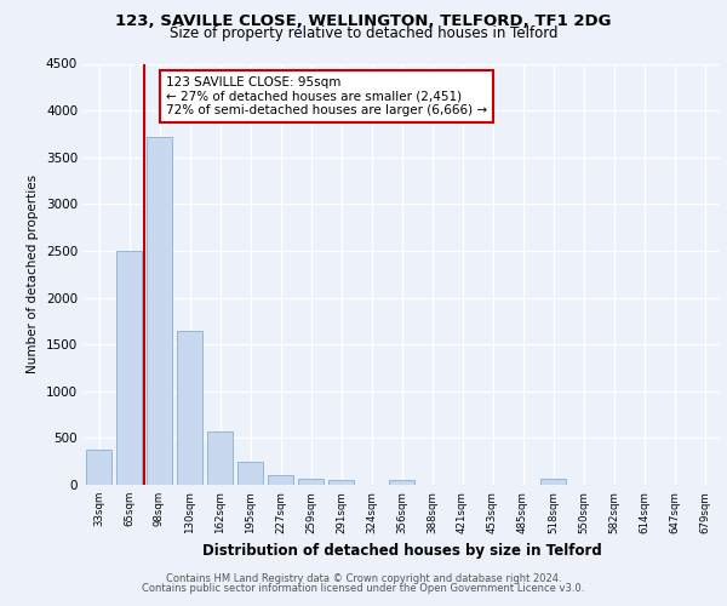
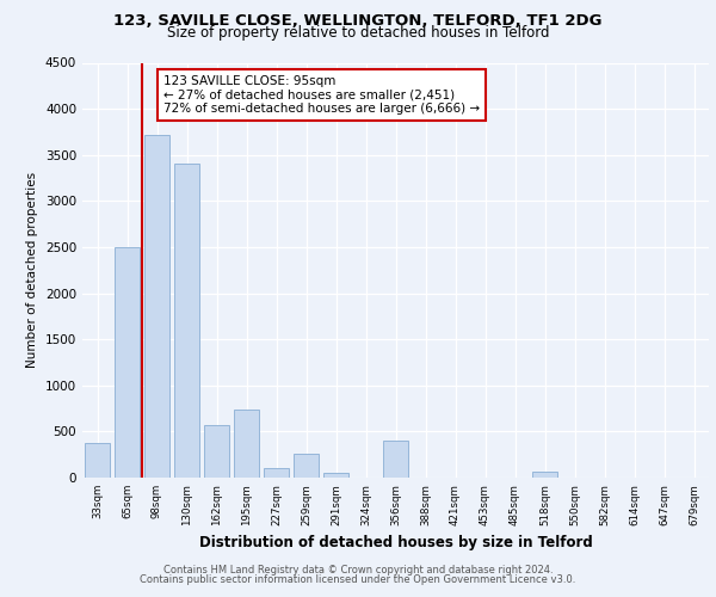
130sqm: 1640 -> 3400
195sqm: 240 -> 740
259sqm: 60 -> 260
356sqm: 50 -> 400
